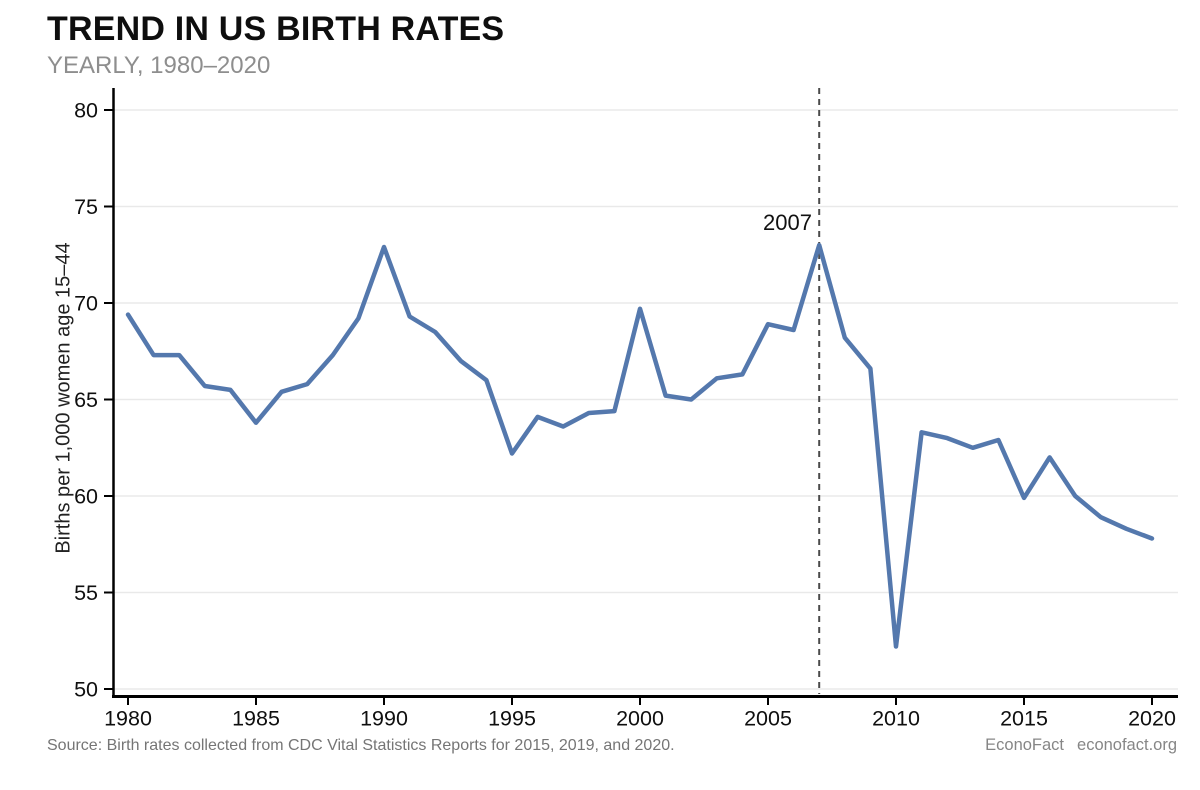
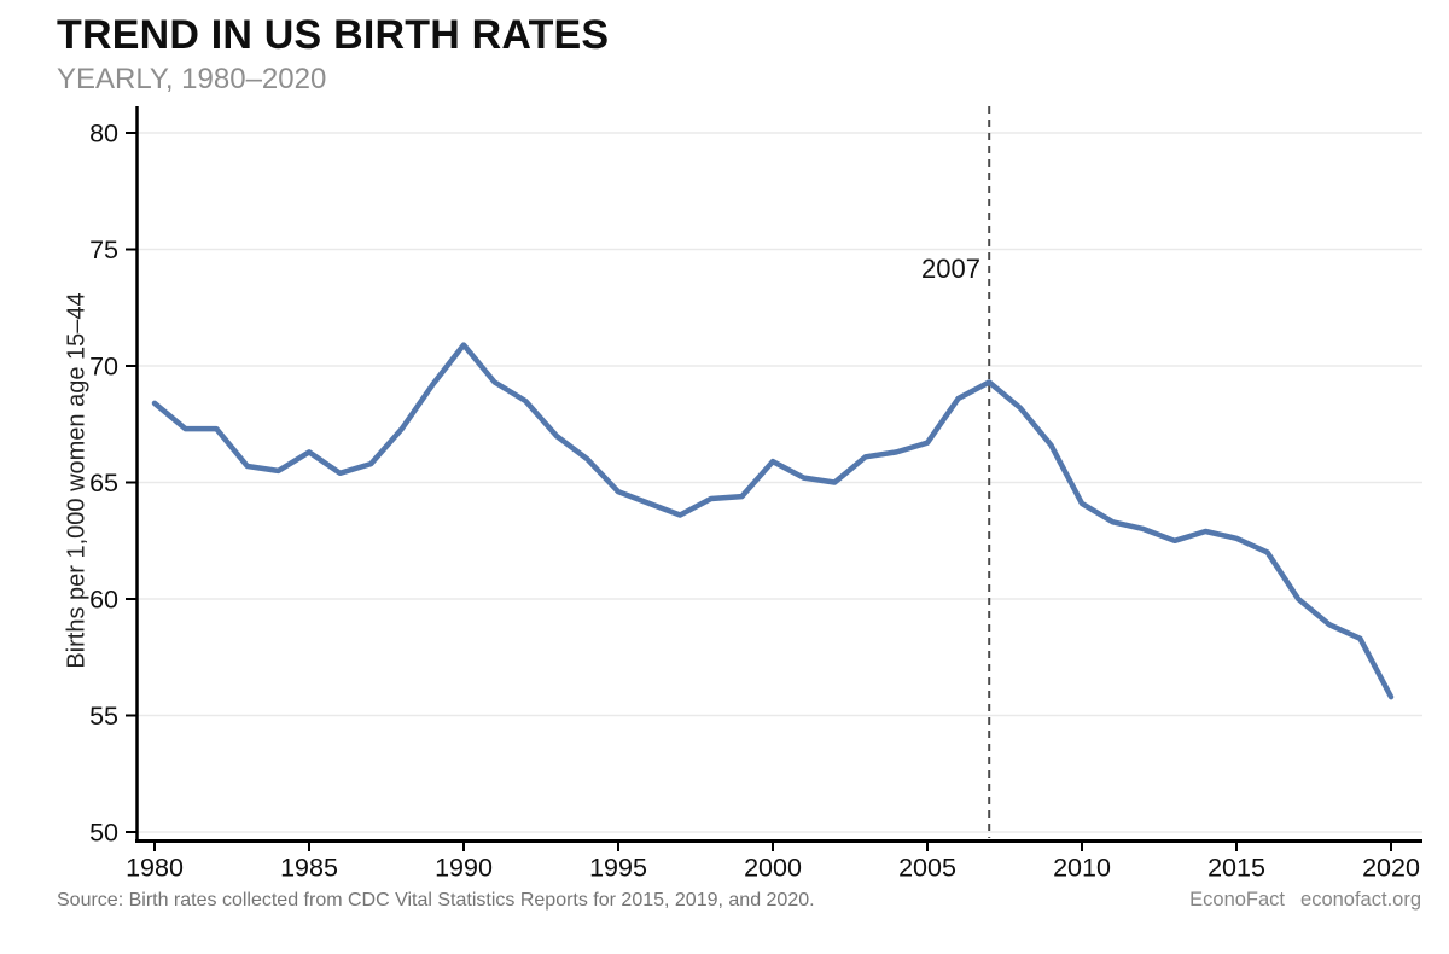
1980: 69.4 -> 68.4
1985: 63.8 -> 66.3
1990: 72.9 -> 70.9
1995: 62.2 -> 64.6
2000: 69.7 -> 65.9
2005: 68.9 -> 66.7
2007: 73.0 -> 69.3
2010: 52.2 -> 64.1
2015: 59.9 -> 62.6
2020: 57.8 -> 55.8
